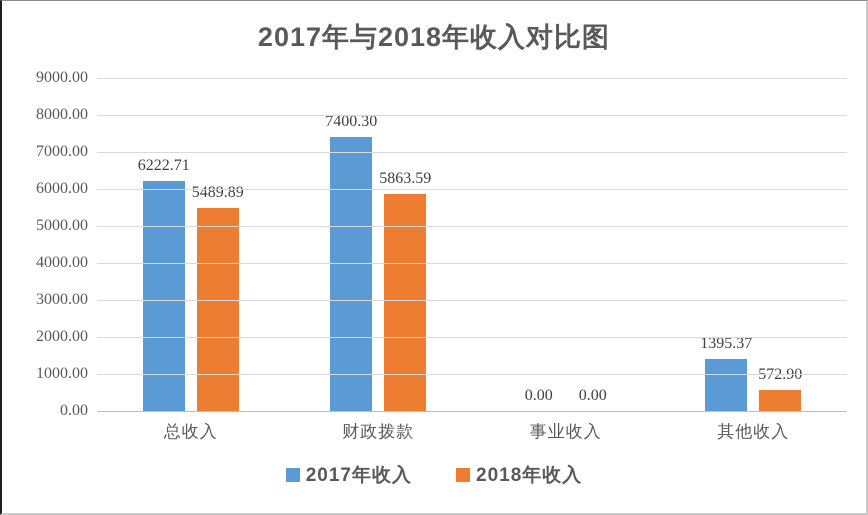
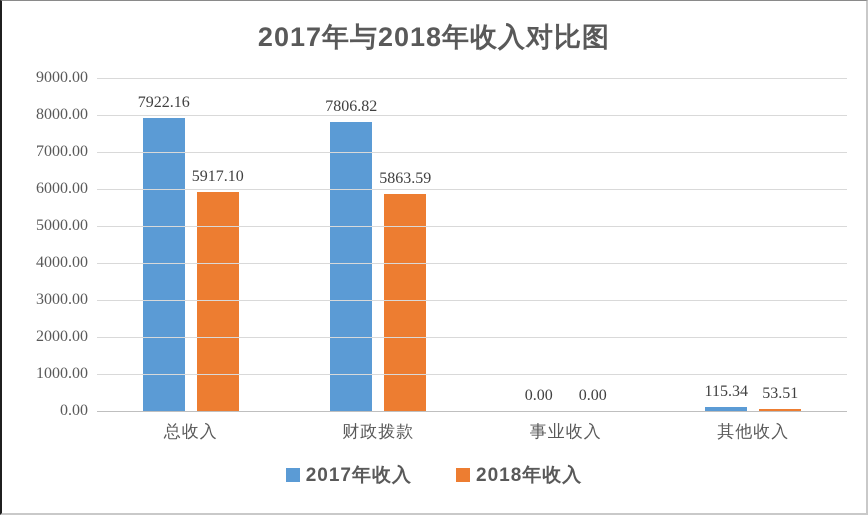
2017年收入/总收入: 6222.71 -> 7922.16
2018年收入/总收入: 5489.89 -> 5917.10
2017年收入/财政拨款: 7400.30 -> 7806.82
2017年收入/其他收入: 1395.37 -> 115.34
2018年收入/其他收入: 572.90 -> 53.51
